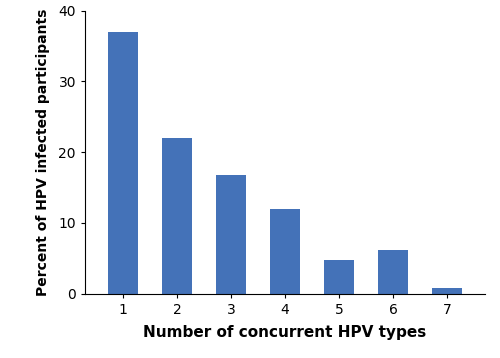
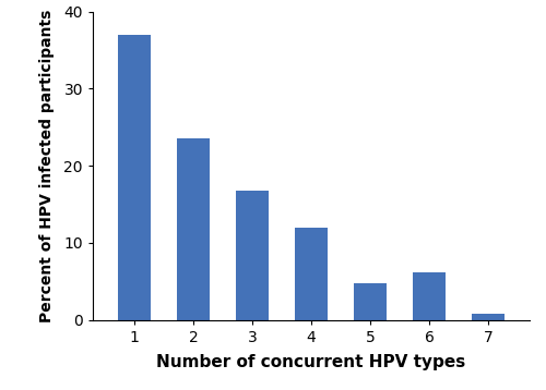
2: 22.0 -> 23.5
